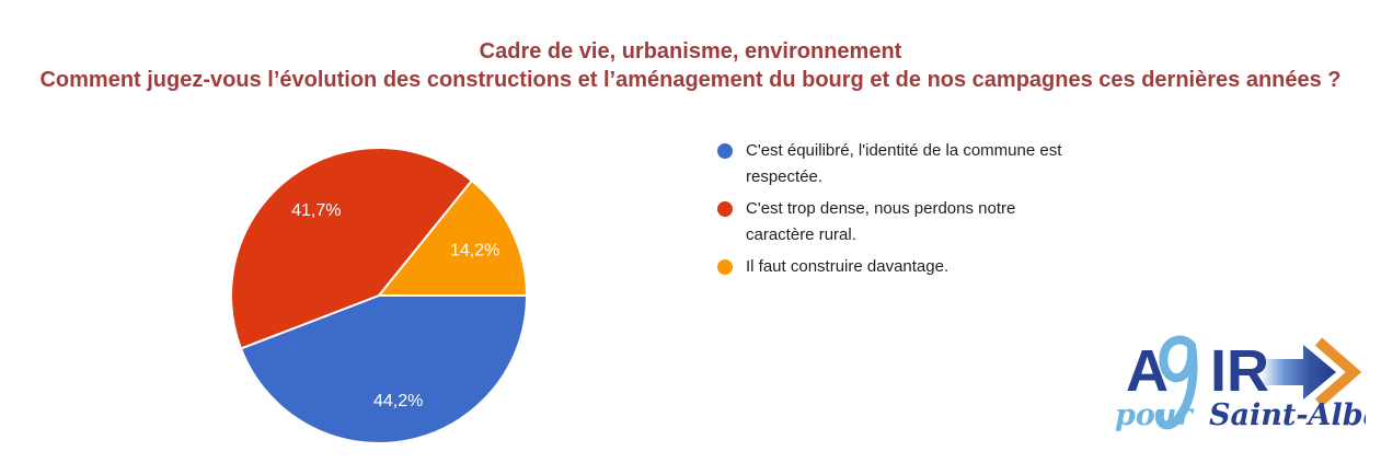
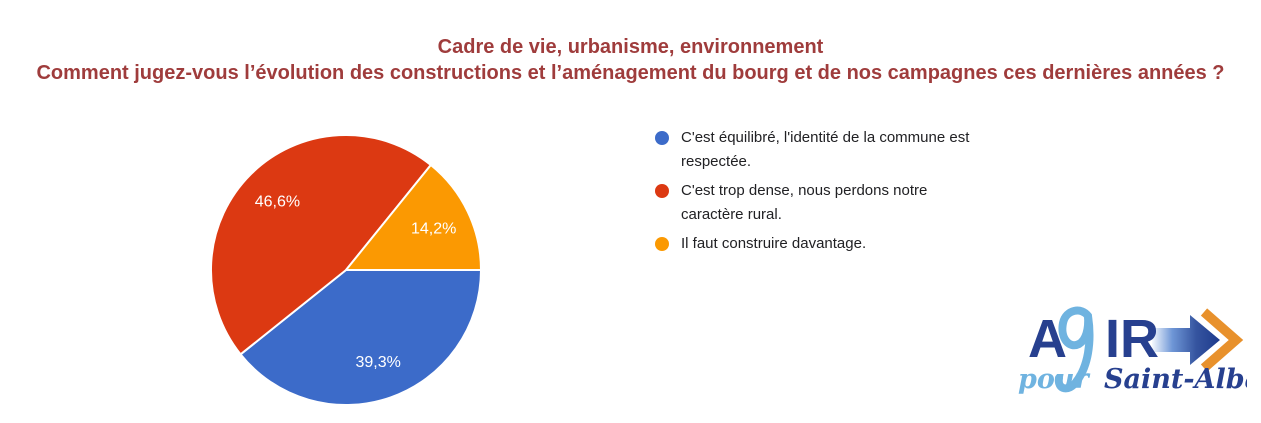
C'est équilibré, l'identité de la commune est respectée.: 44,2% -> 39,3%
C'est trop dense, nous perdons notre caractère rural.: 41,7% -> 46,6%
